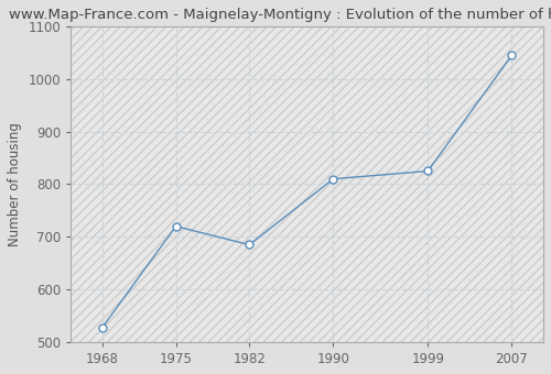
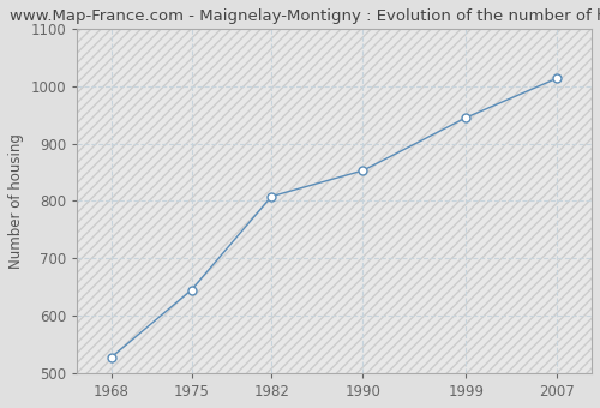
1975: 720 -> 645
1982: 685 -> 808
1990: 810 -> 853
1999: 825 -> 945
2007: 1045 -> 1014
